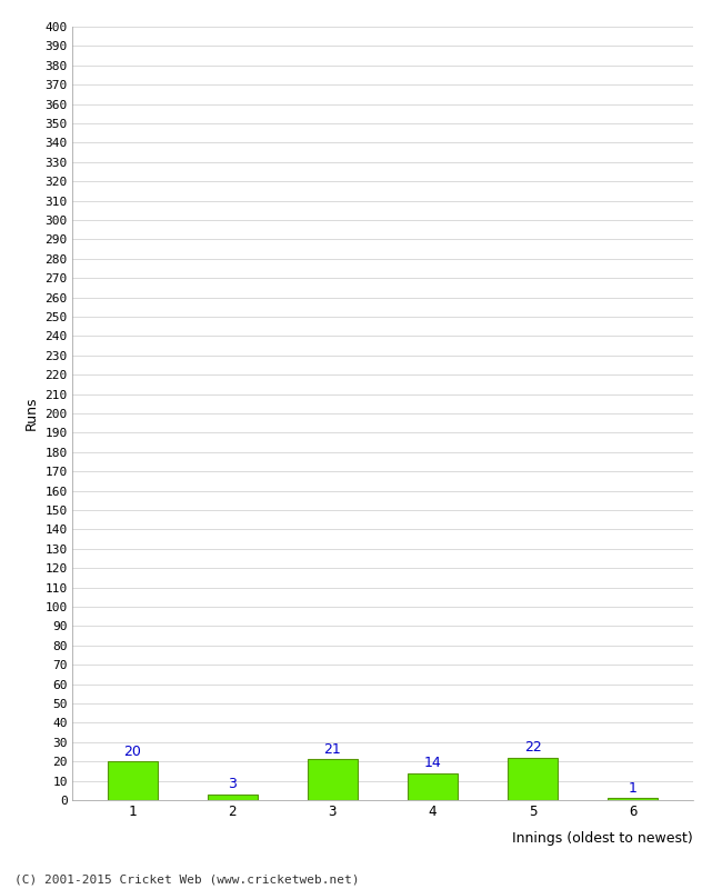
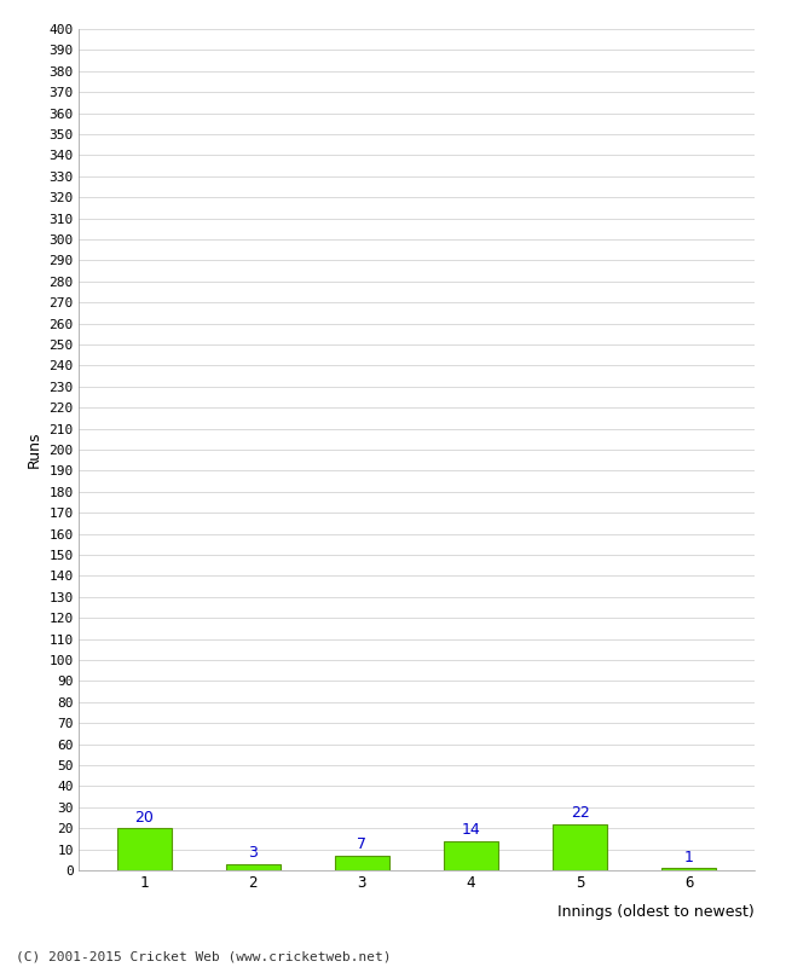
3: 21 -> 7
